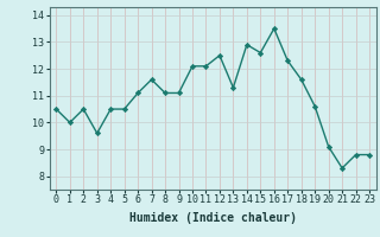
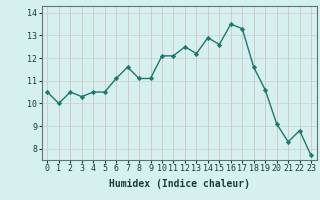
3: 9.6 -> 10.3
13: 11.3 -> 12.2
17: 12.3 -> 13.3
23: 8.8 -> 7.7
